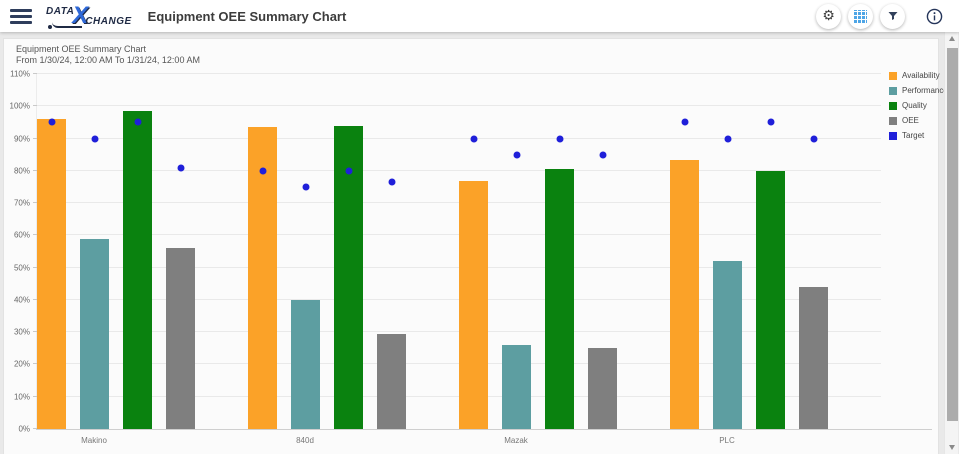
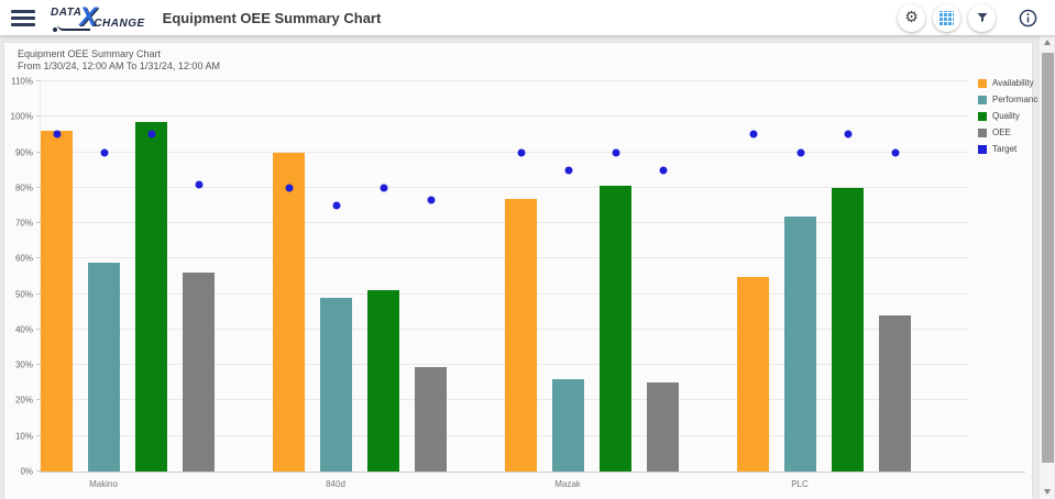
Availability/840d: 94% -> 90%
Performance/840d: 40% -> 49%
Quality/840d: 94% -> 51%
Availability/PLC: 84% -> 55%
Performance/PLC: 52% -> 72%
